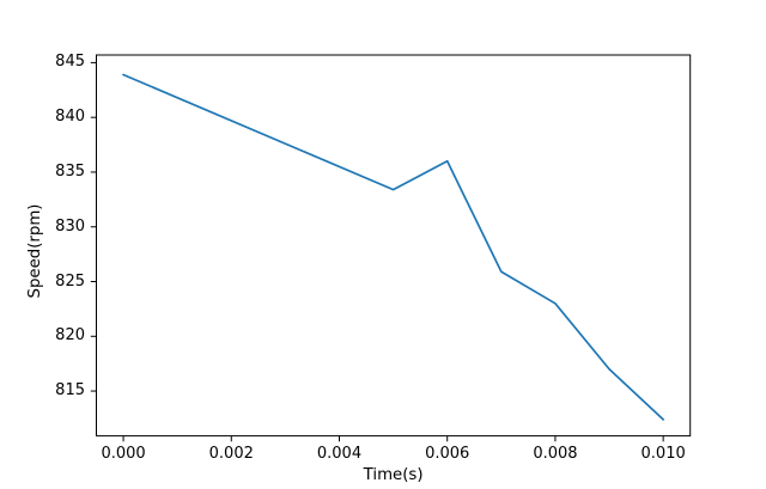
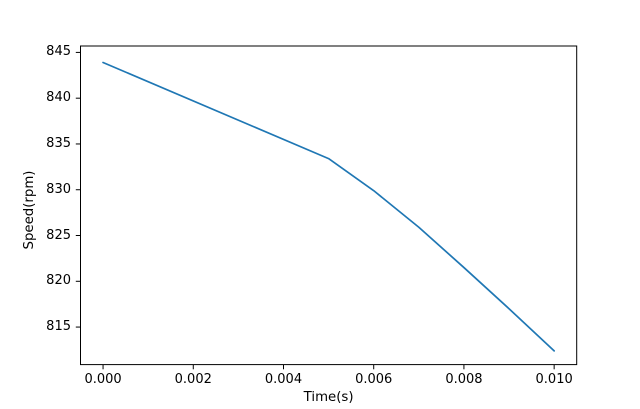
0.006: 836 -> 830
0.008: 823 -> 822
